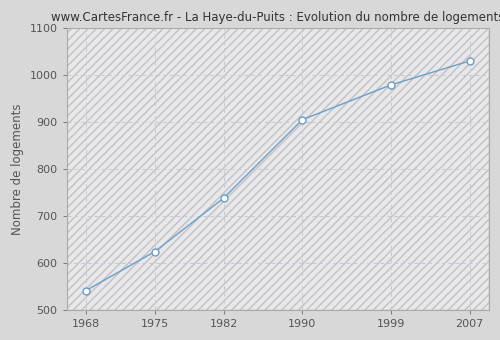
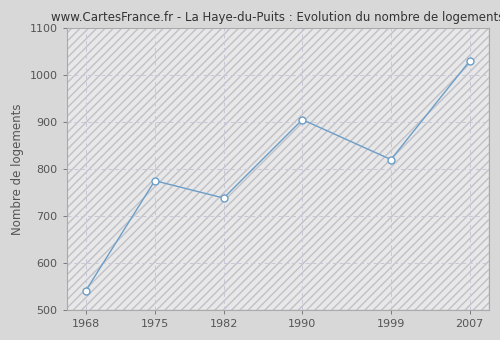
1975: 624 -> 775
1999: 979 -> 820
